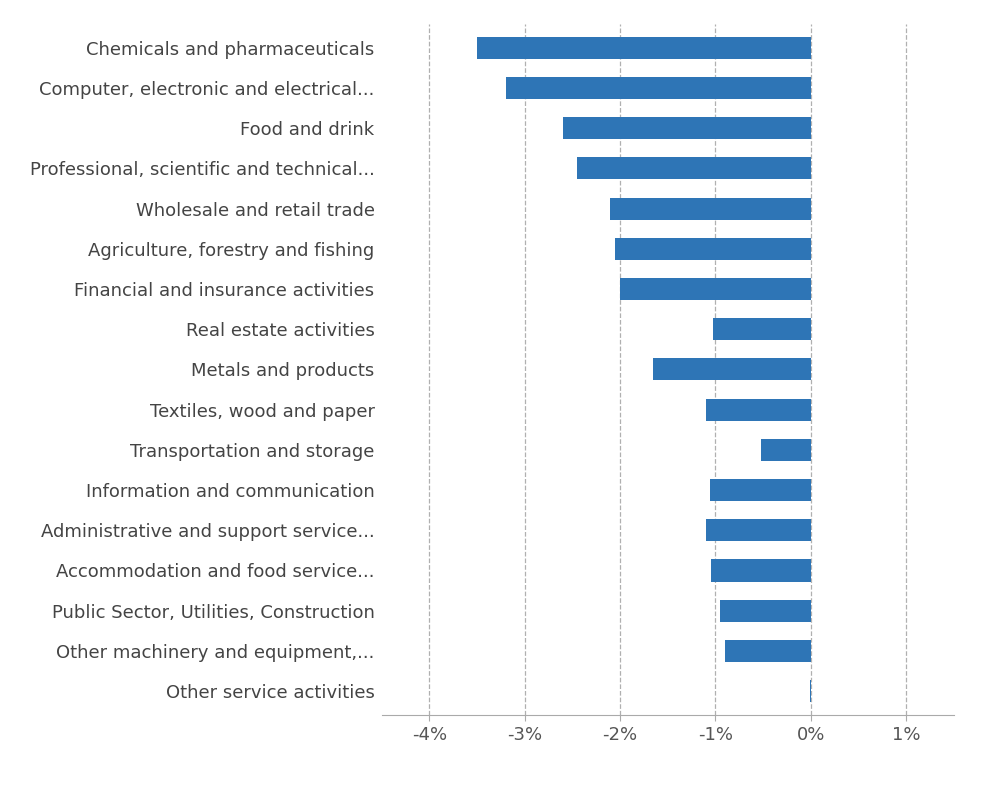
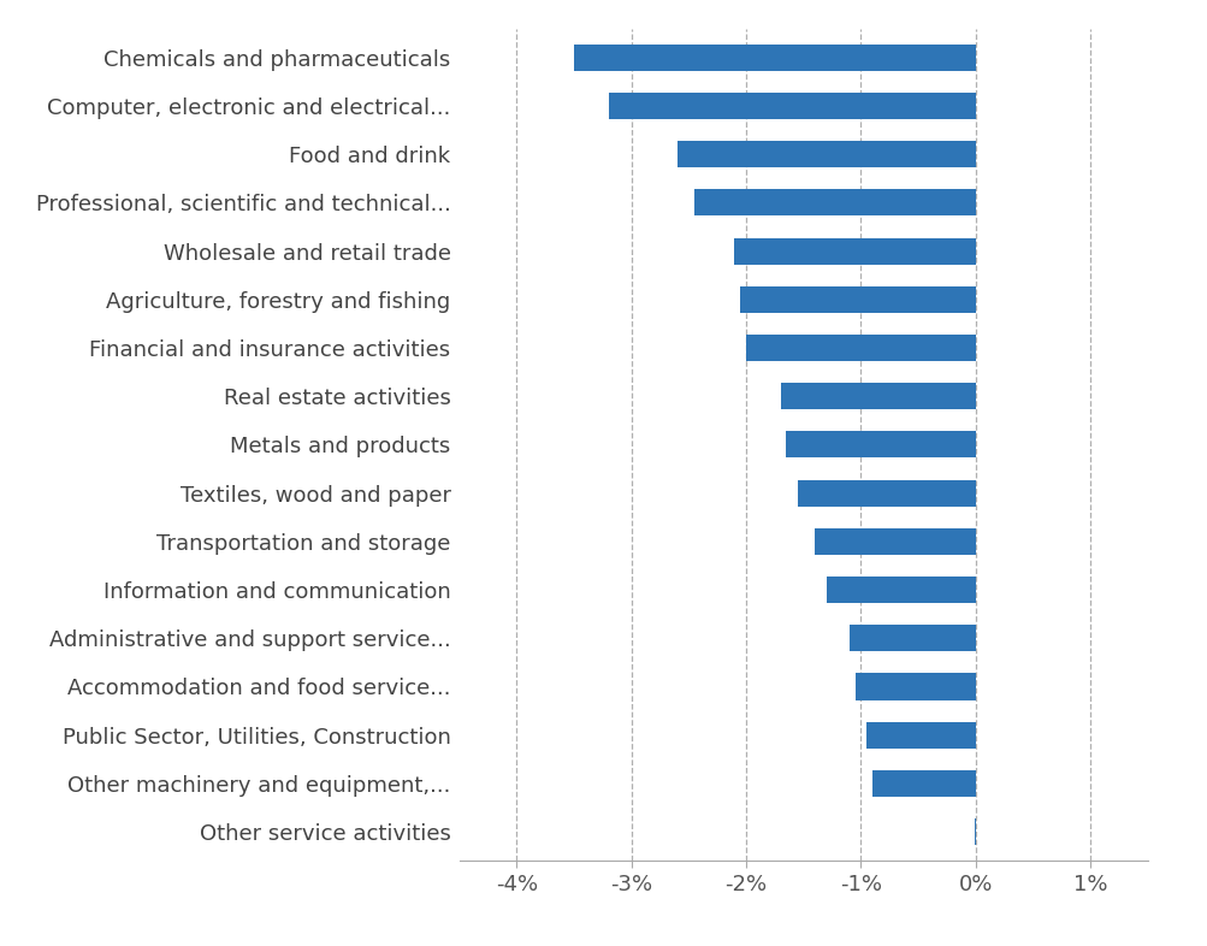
Real estate activities: -1.02% -> -1.70%
Textiles, wood and paper: -1.10% -> -1.55%
Transportation and storage: -0.52% -> -1.40%
Information and communication: -1.06% -> -1.30%
